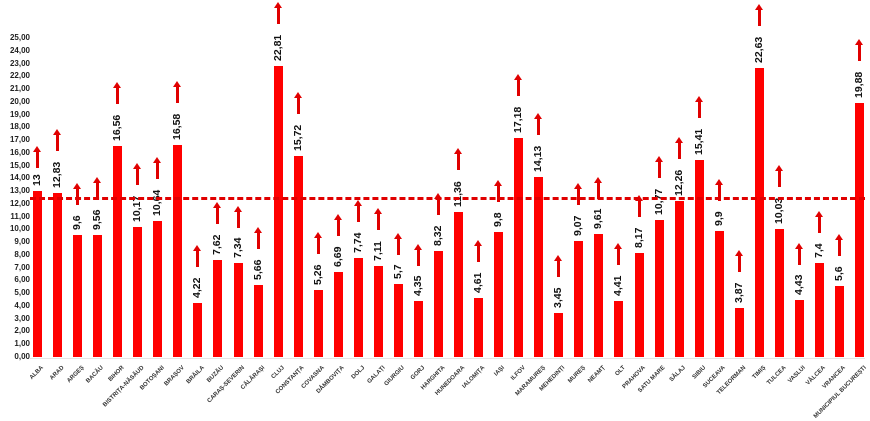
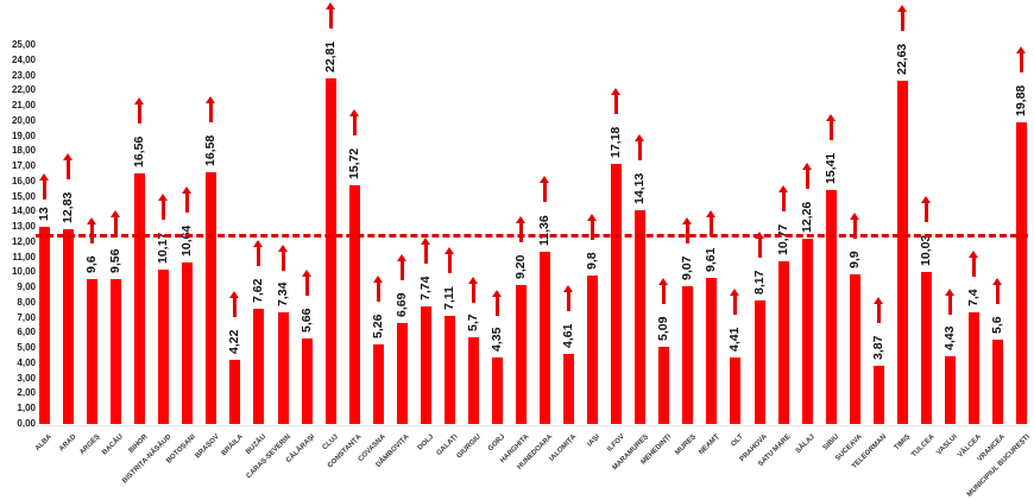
HARGHITA: 8,32 -> 9,20
MEHEDINȚI: 3,45 -> 5,09
